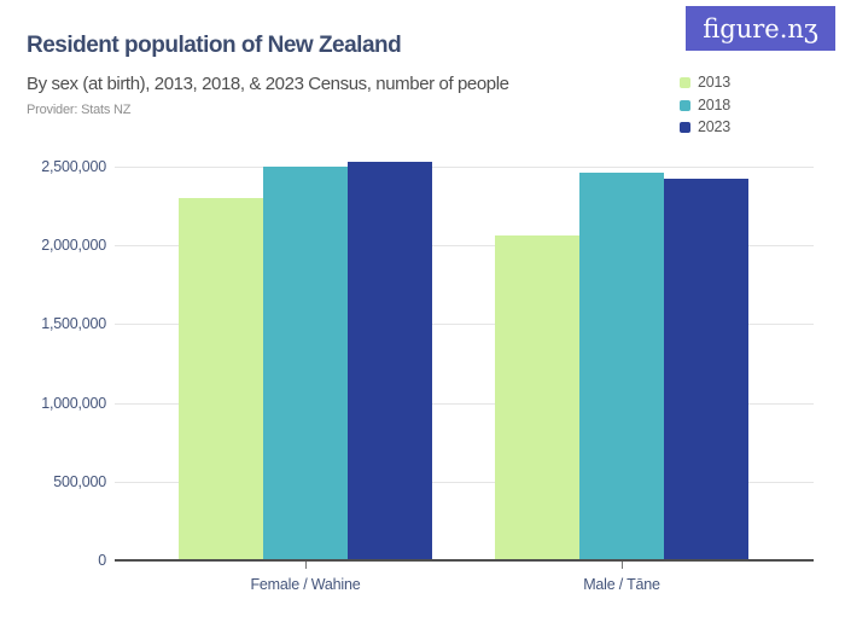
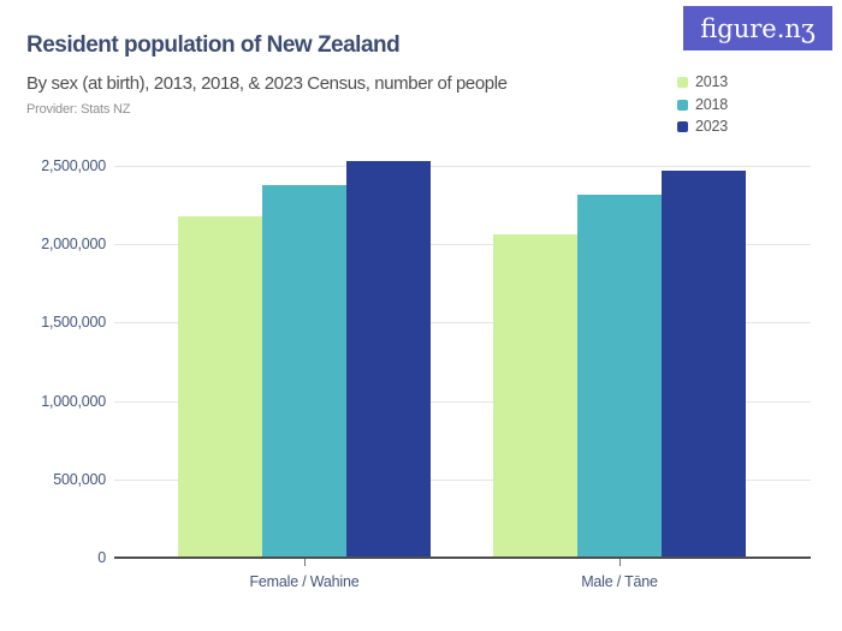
2013/Female / Wahine: 2300000 -> 2180000
2018/Female / Wahine: 2500000 -> 2380000
2018/Male / Tāne: 2460000 -> 2320000
2023/Male / Tāne: 2420000 -> 2470000
